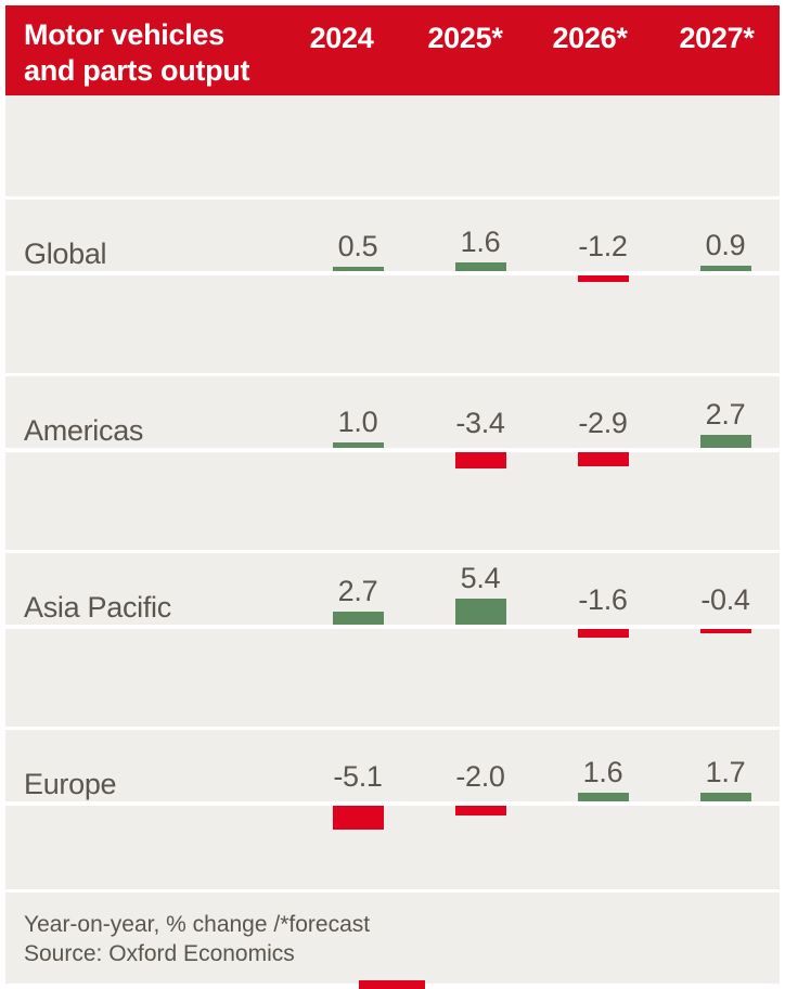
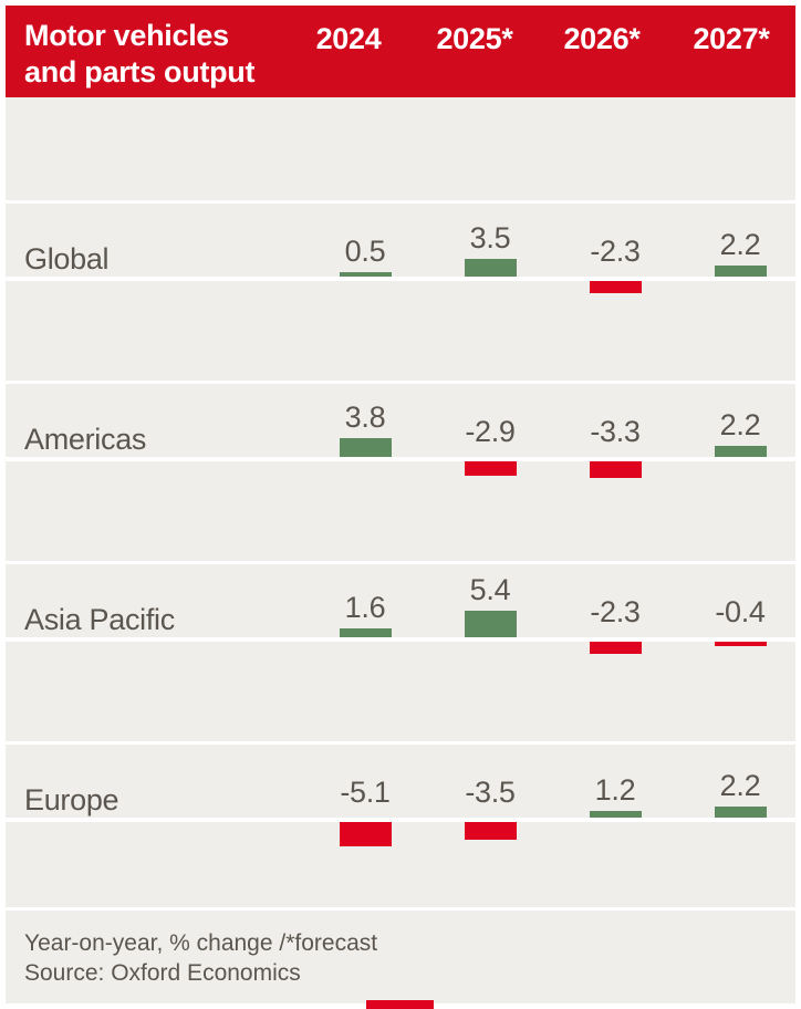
Americas/2024: 1.0 -> 3.8
Asia Pacific/2024: 2.7 -> 1.6
Global/2025*: 1.6 -> 3.5
Americas/2025*: -3.4 -> -2.9
Europe/2025*: -2.0 -> -3.5
Global/2026*: -1.2 -> -2.3
Americas/2026*: -2.9 -> -3.3
Asia Pacific/2026*: -1.6 -> -2.3
Europe/2026*: 1.6 -> 1.2
Global/2027*: 0.9 -> 2.2
Americas/2027*: 2.7 -> 2.2
Europe/2027*: 1.7 -> 2.2
